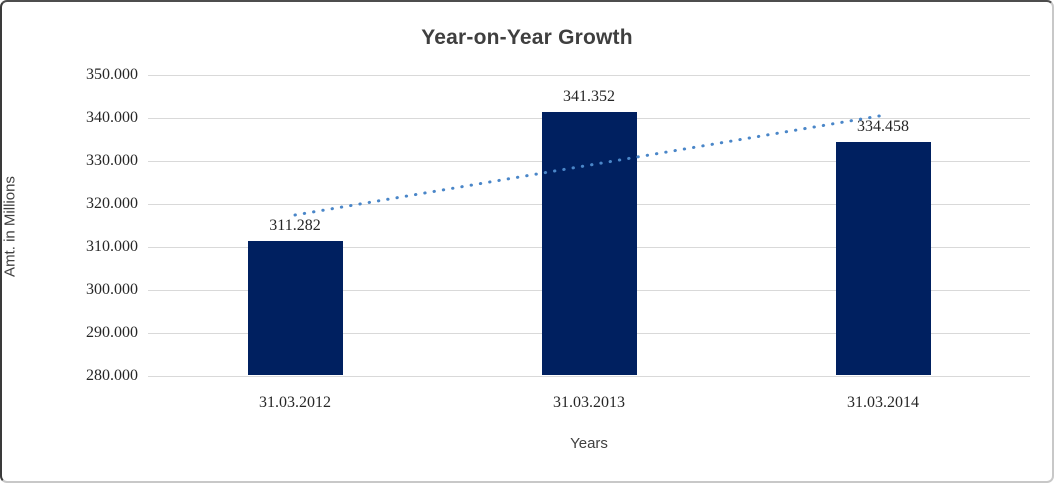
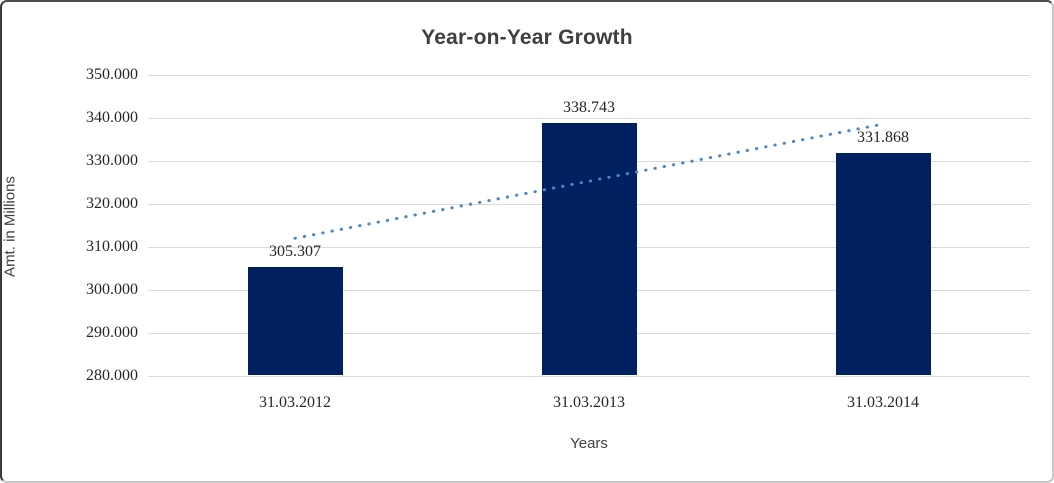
31.03.2012: 311.282 -> 305.307
31.03.2013: 341.352 -> 338.743
31.03.2014: 334.458 -> 331.868
